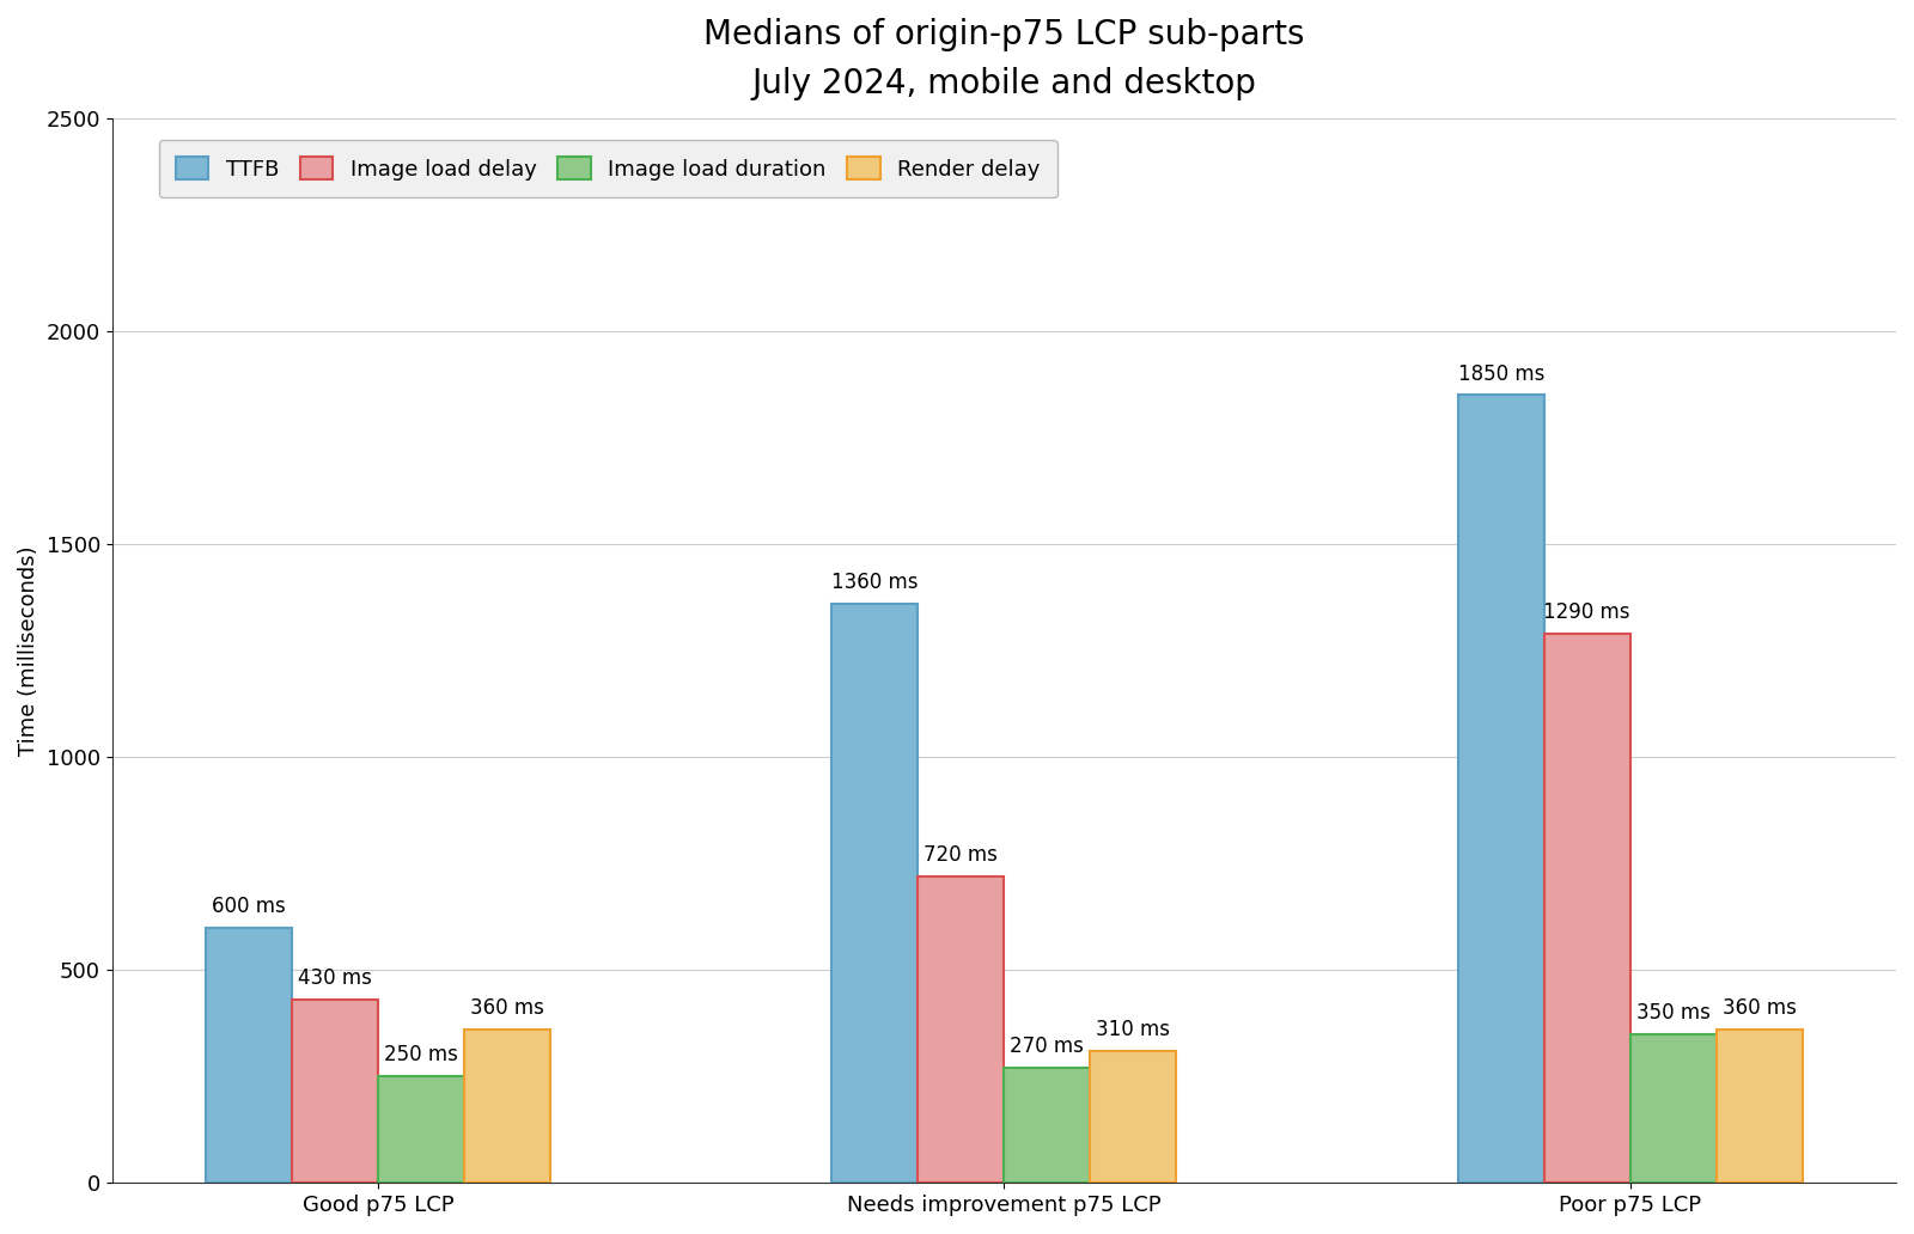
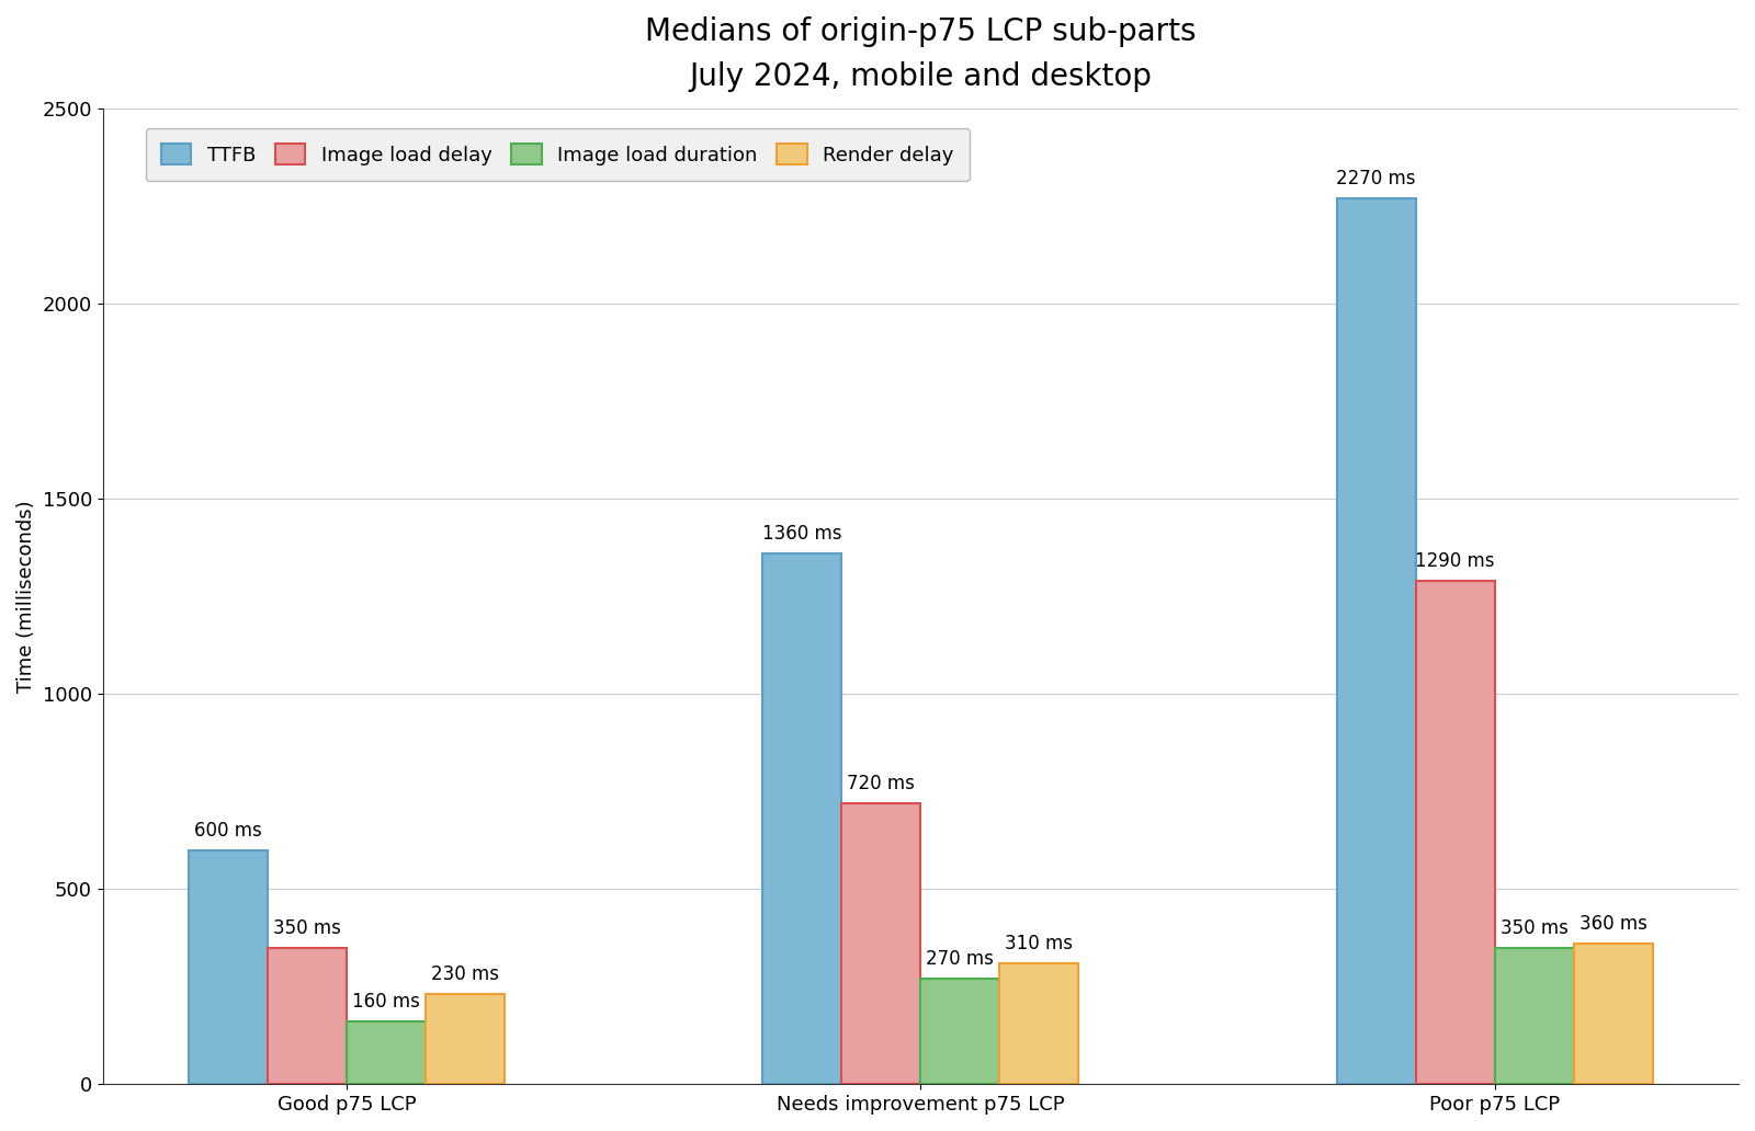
Image load delay/Good p75 LCP: 430 -> 350
Image load duration/Good p75 LCP: 250 -> 160
Render delay/Good p75 LCP: 360 -> 230
TTFB/Poor p75 LCP: 1850 -> 2270
